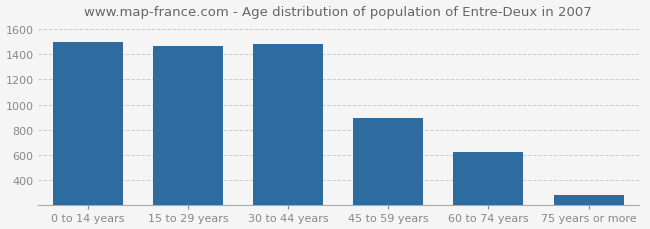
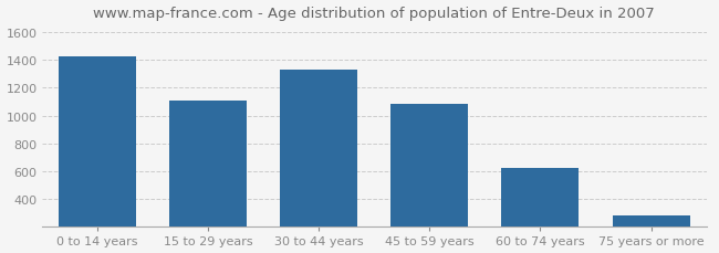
0 to 14 years: 1500 -> 1430
15 to 29 years: 1470 -> 1110
30 to 44 years: 1480 -> 1330
45 to 59 years: 890 -> 1080
